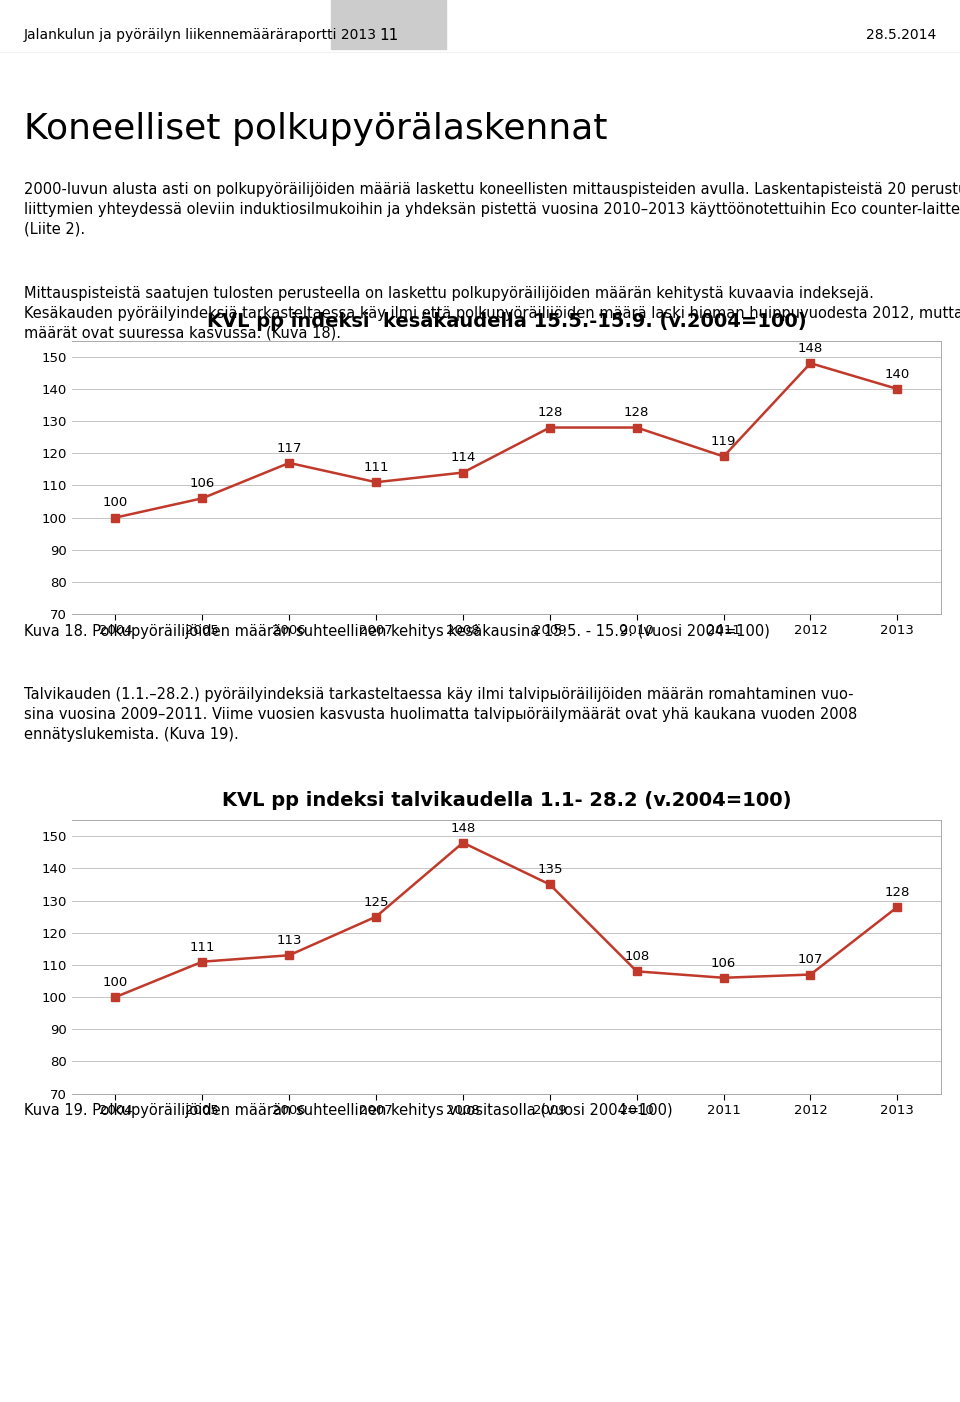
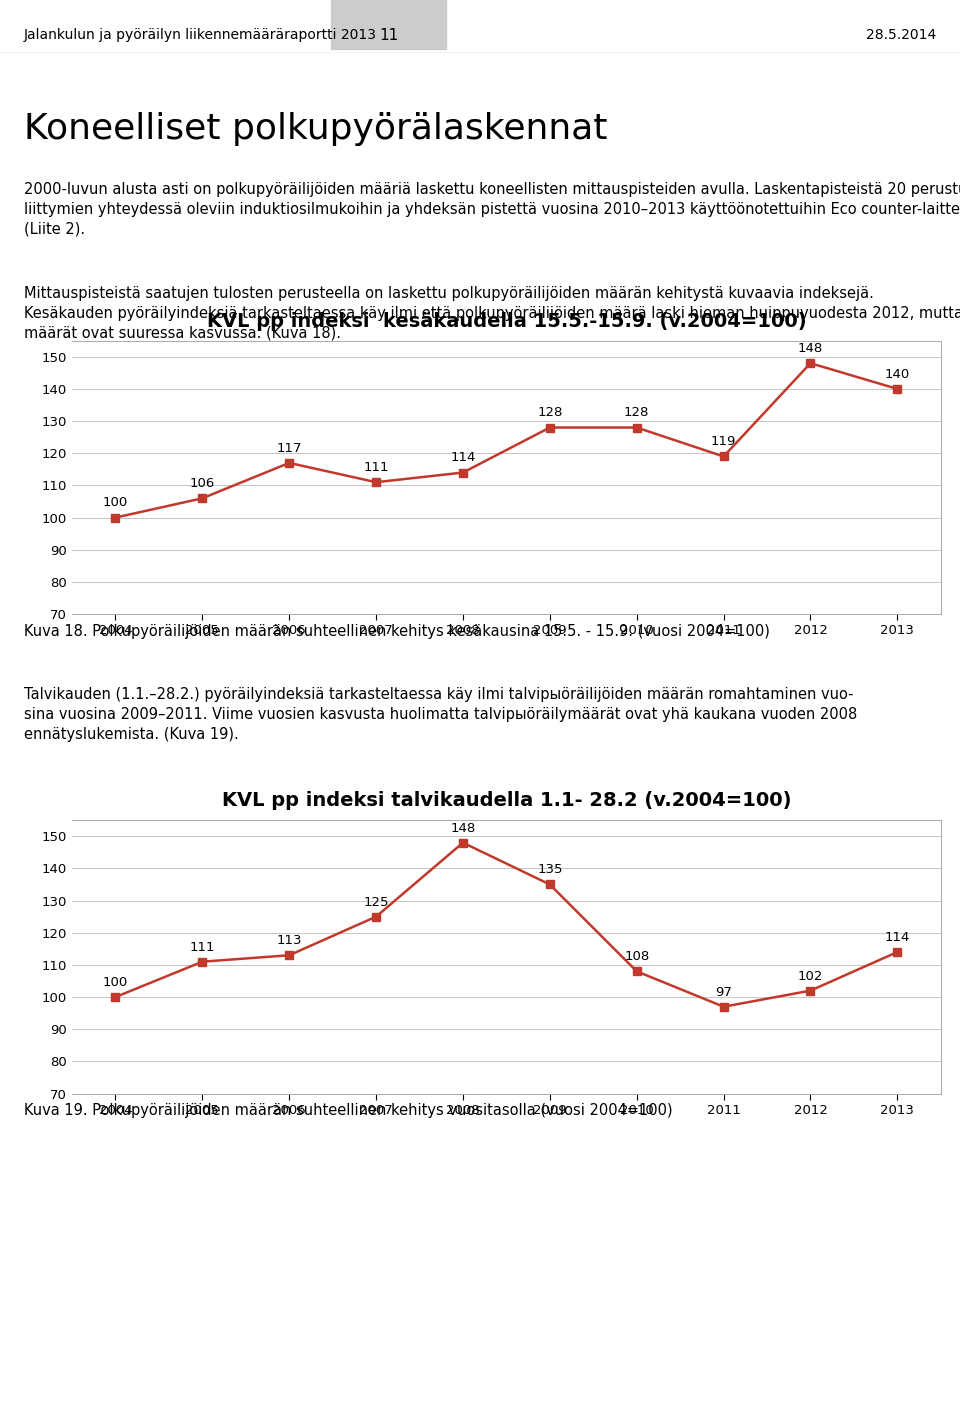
KVL pp indeksi talvikaudella 1.1- 28.2 (v.2004=100)/2011: 106 -> 97
KVL pp indeksi talvikaudella 1.1- 28.2 (v.2004=100)/2012: 107 -> 102
KVL pp indeksi talvikaudella 1.1- 28.2 (v.2004=100)/2013: 128 -> 114
